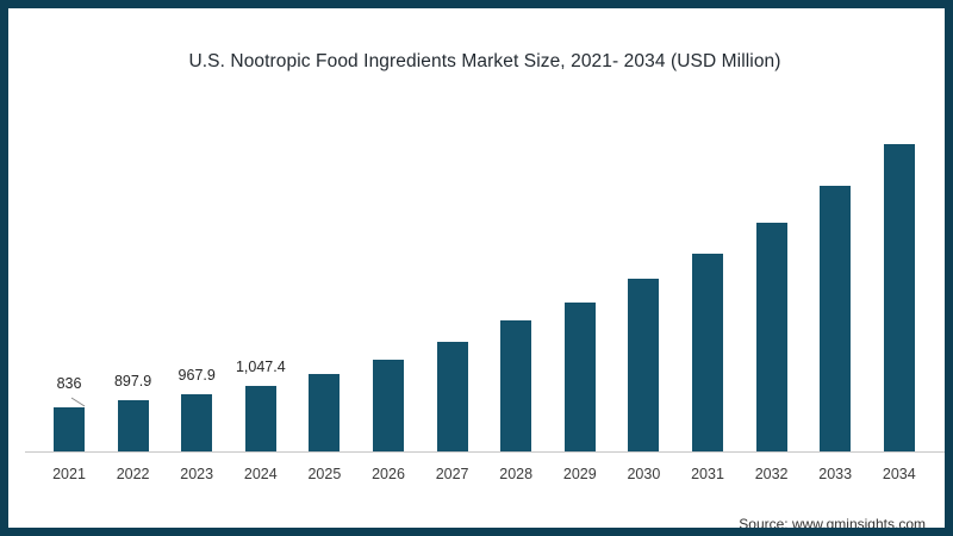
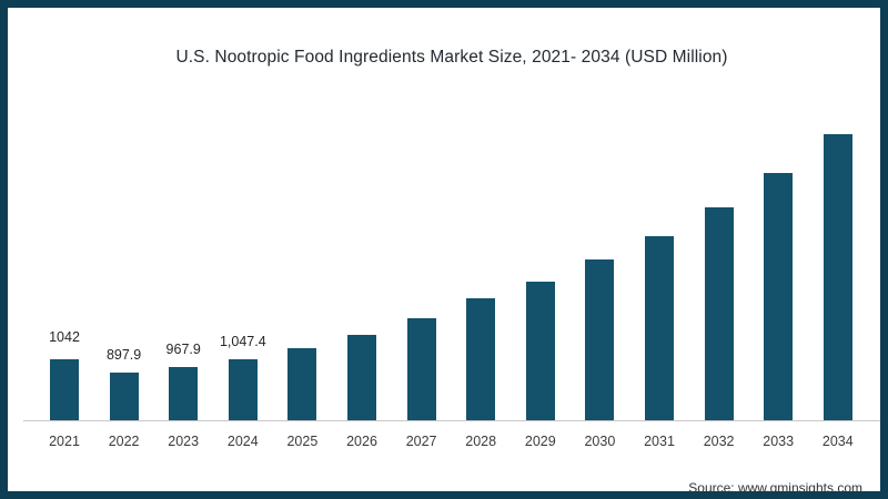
2021: 836 -> 1042
